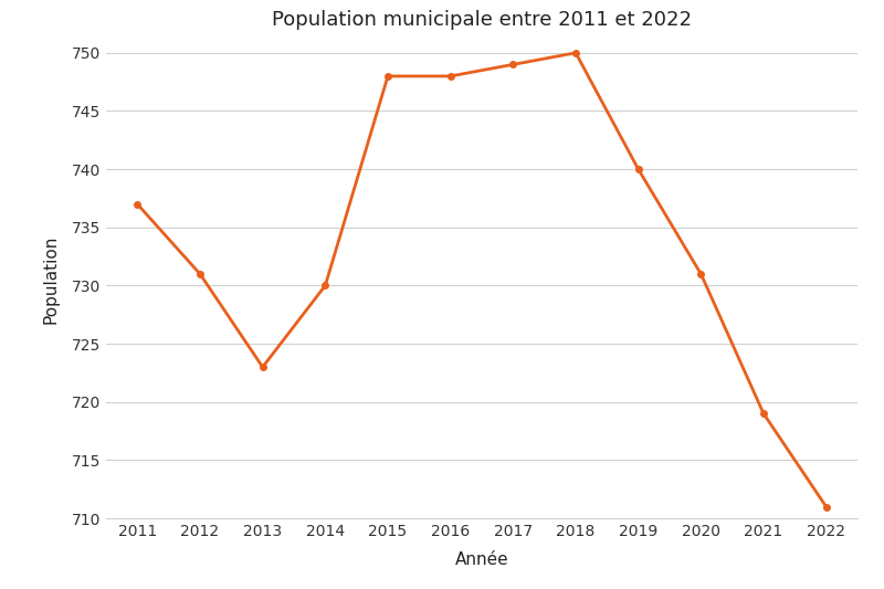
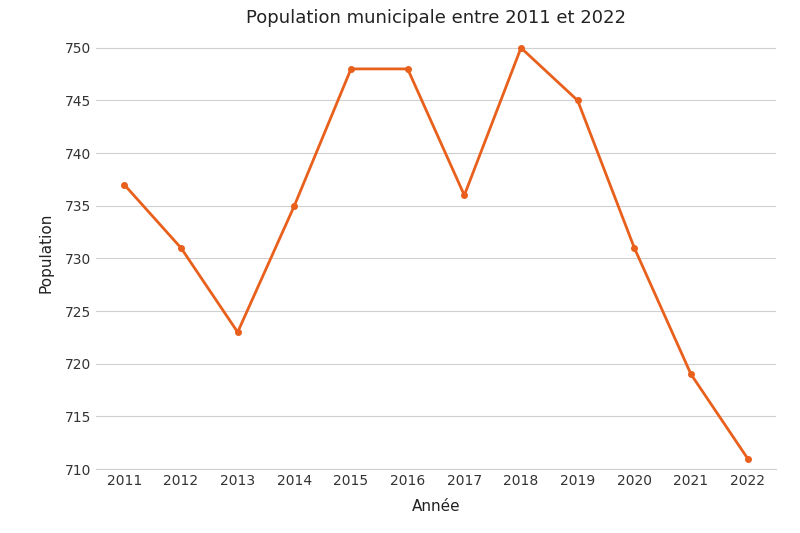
2014: 730 -> 735
2017: 749 -> 736
2019: 740 -> 745
